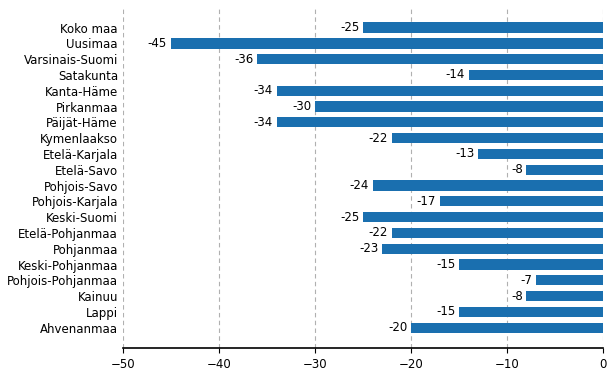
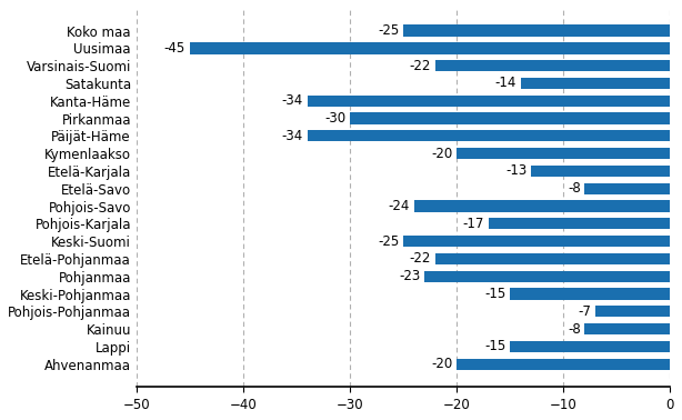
Varsinais-Suomi: -36 -> -22
Kymenlaakso: -22 -> -20
